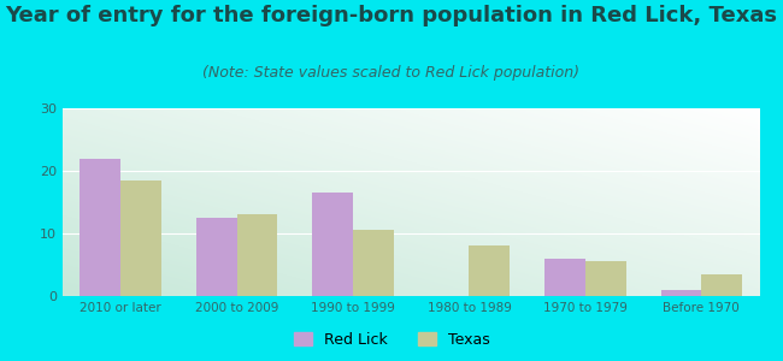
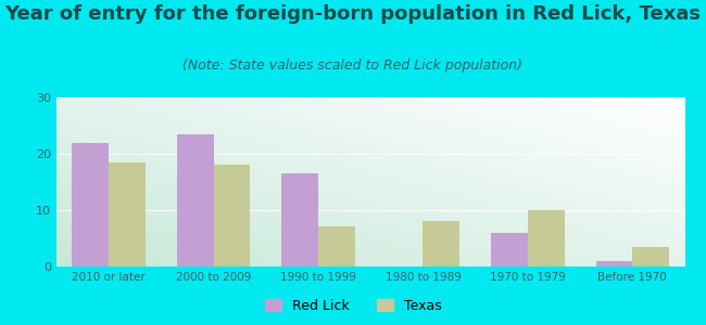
Red Lick/2000 to 2009: 12.5 -> 23.4
Texas/2000 to 2009: 13.0 -> 18.0
Texas/1990 to 1999: 10.5 -> 7.2
Texas/1970 to 1979: 5.5 -> 10.0
